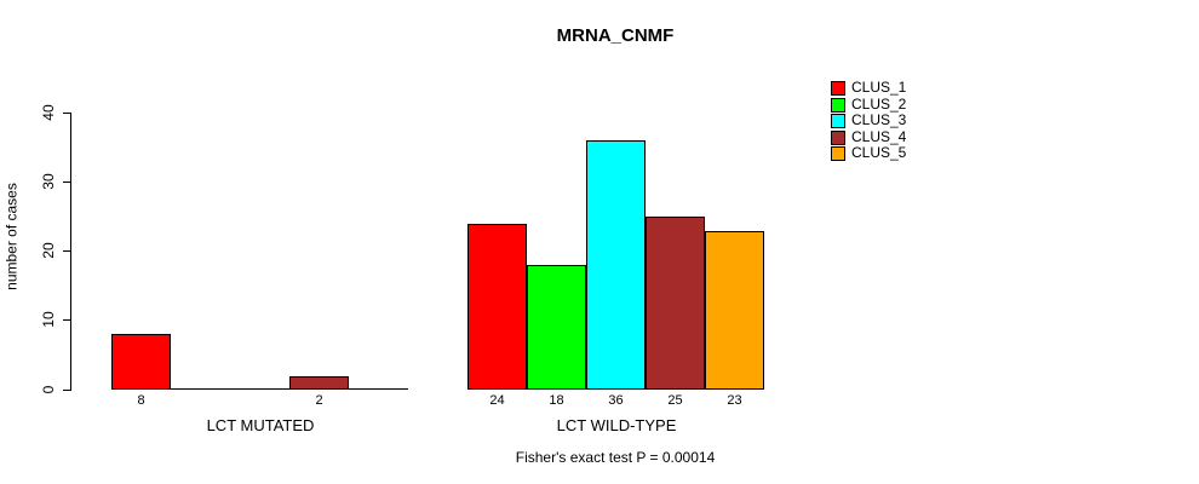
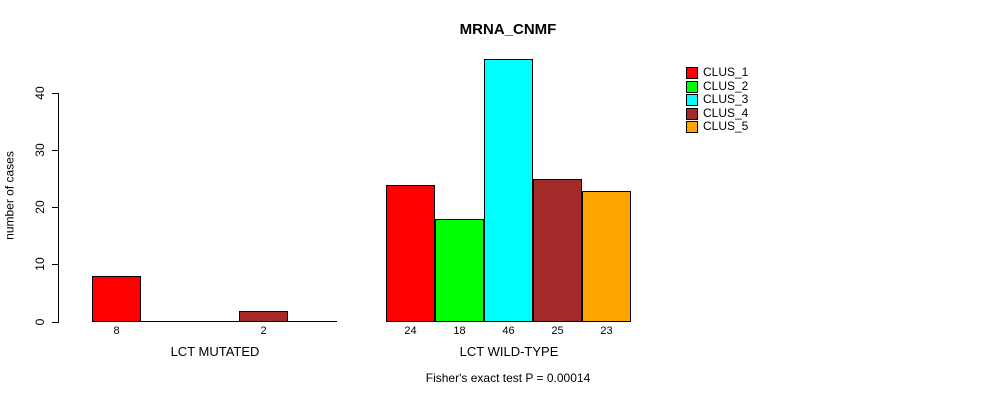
CLUS_3/LCT WILD-TYPE: 36 -> 46
